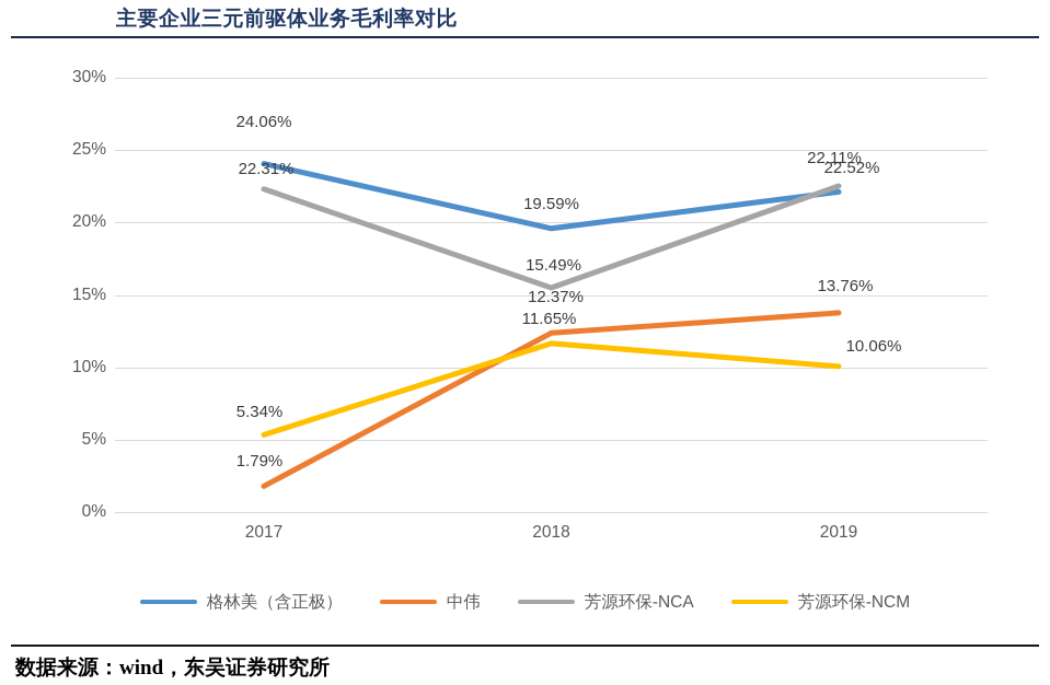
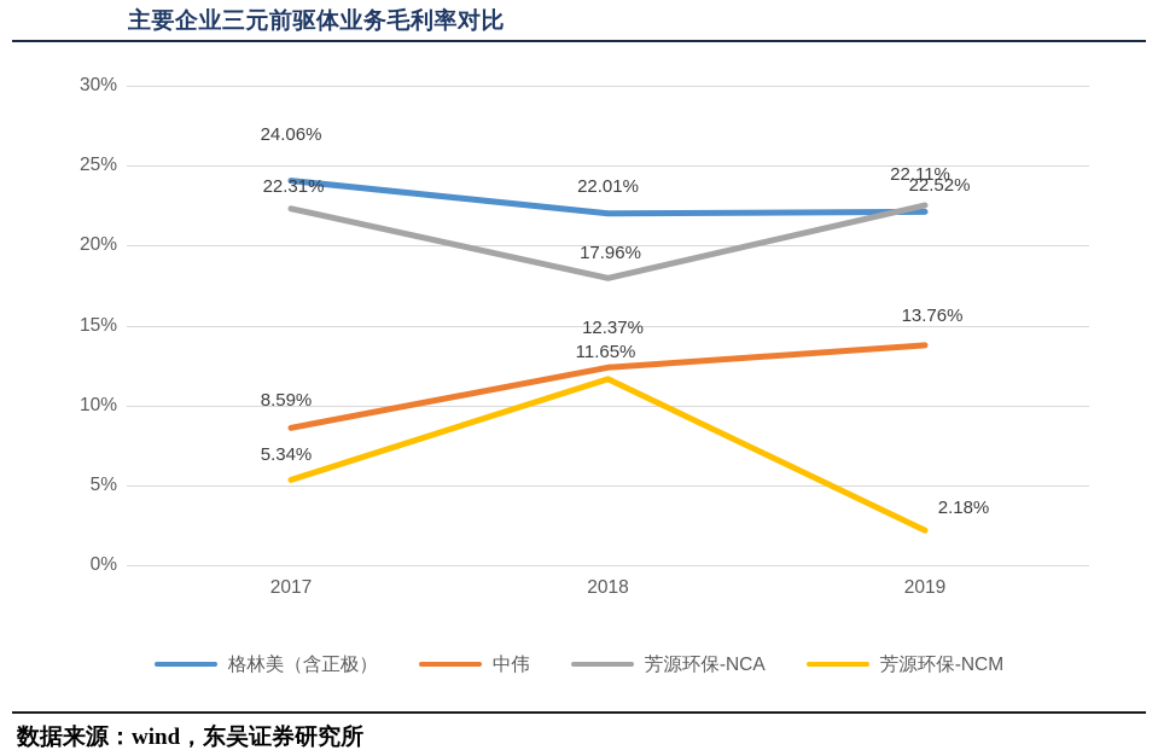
中伟/2017: 1.79% -> 8.59%
格林美（含正极）/2018: 19.59% -> 22.01%
芳源环保-NCA/2018: 15.49% -> 17.96%
芳源环保-NCM/2019: 10.06% -> 2.18%
